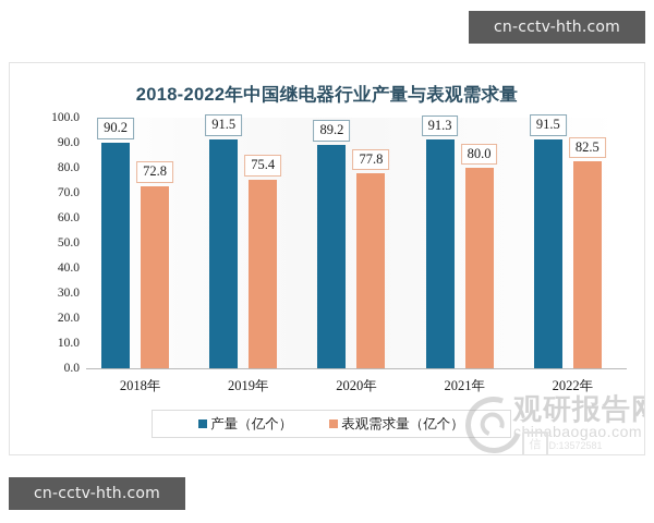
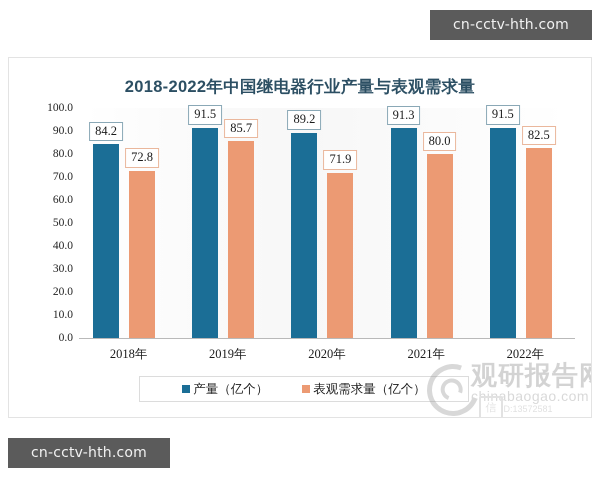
产量（亿个）/2018年: 90.2 -> 84.2
表观需求量（亿个）/2019年: 75.4 -> 85.7
表观需求量（亿个）/2020年: 77.8 -> 71.9
